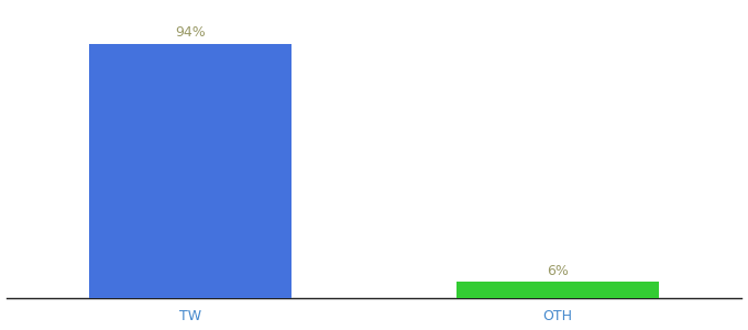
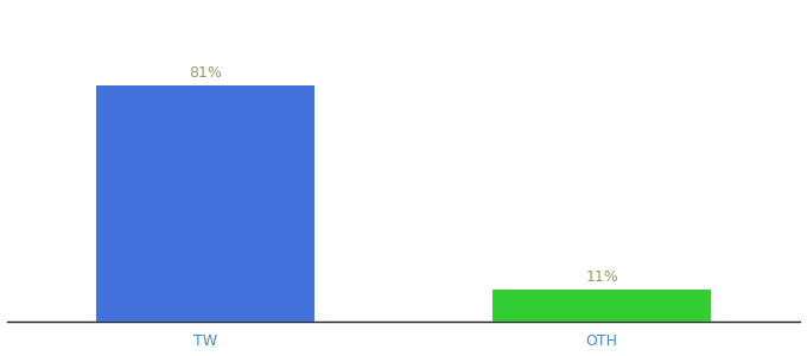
TW: 94% -> 81%
OTH: 6% -> 11%
